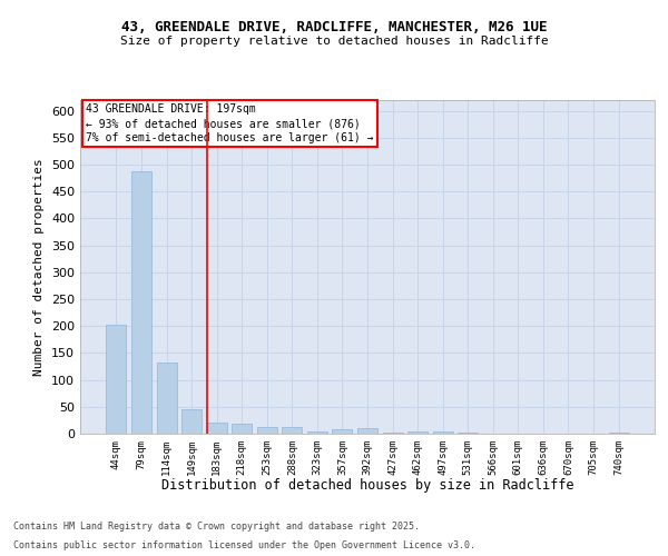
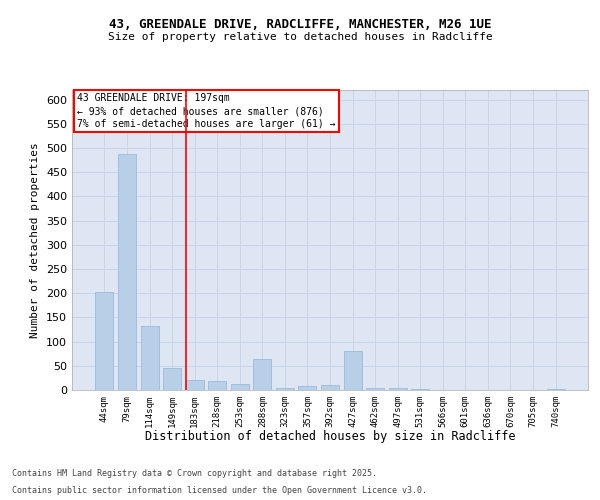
288sqm: 12 -> 65
427sqm: 3 -> 80
